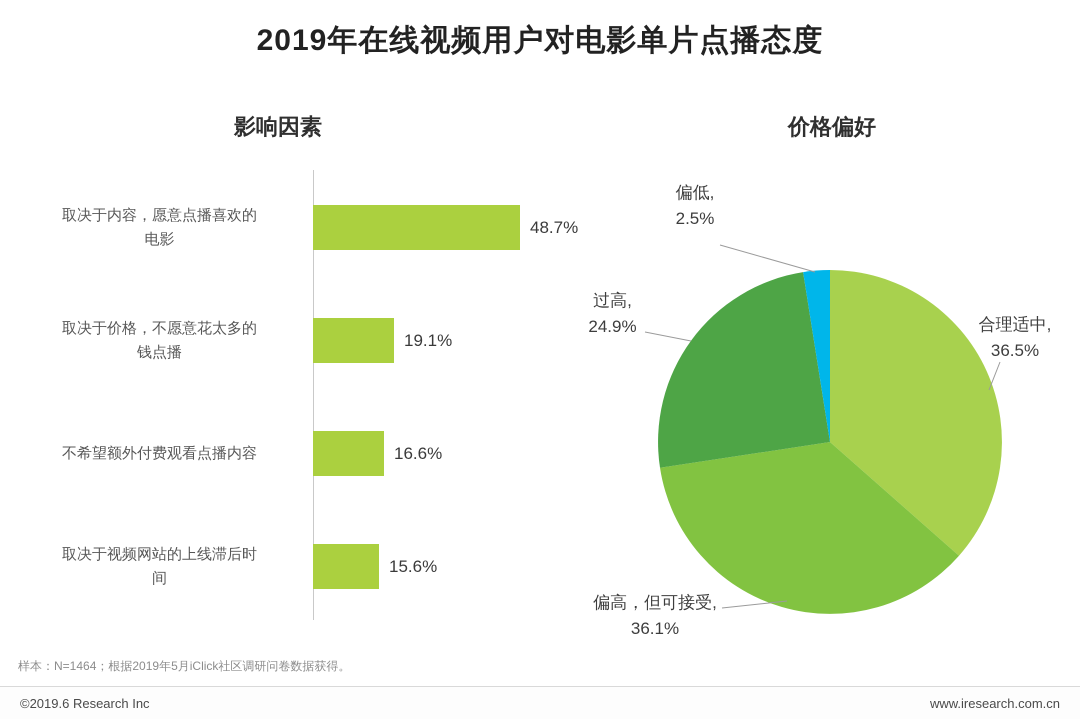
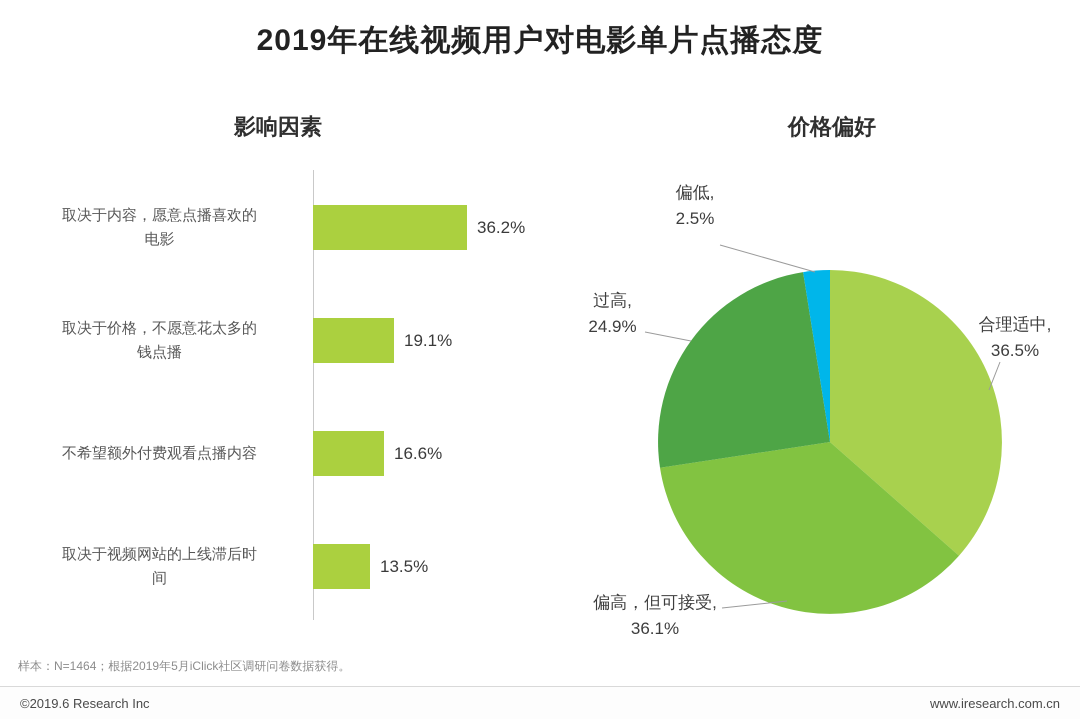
影响因素/取决于内容，愿意点播喜欢的电影: 48.7% -> 36.2%
影响因素/取决于视频网站的上线滞后时间: 15.6% -> 13.5%
